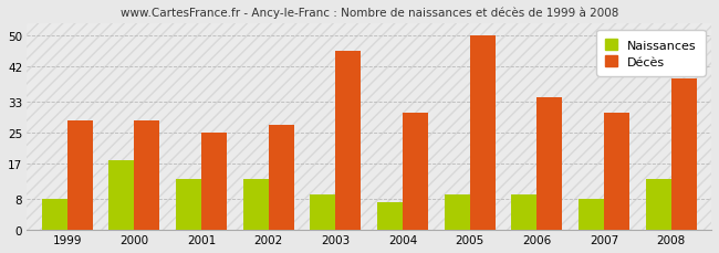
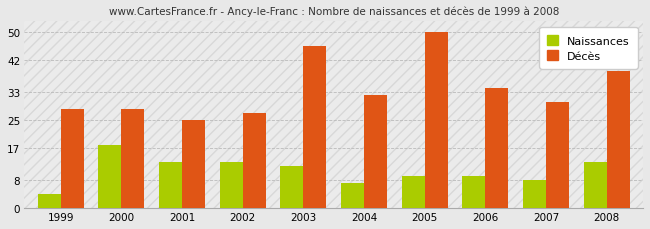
Naissances/1999: 8 -> 4
Naissances/2003: 9 -> 12
Décès/2004: 30 -> 32
